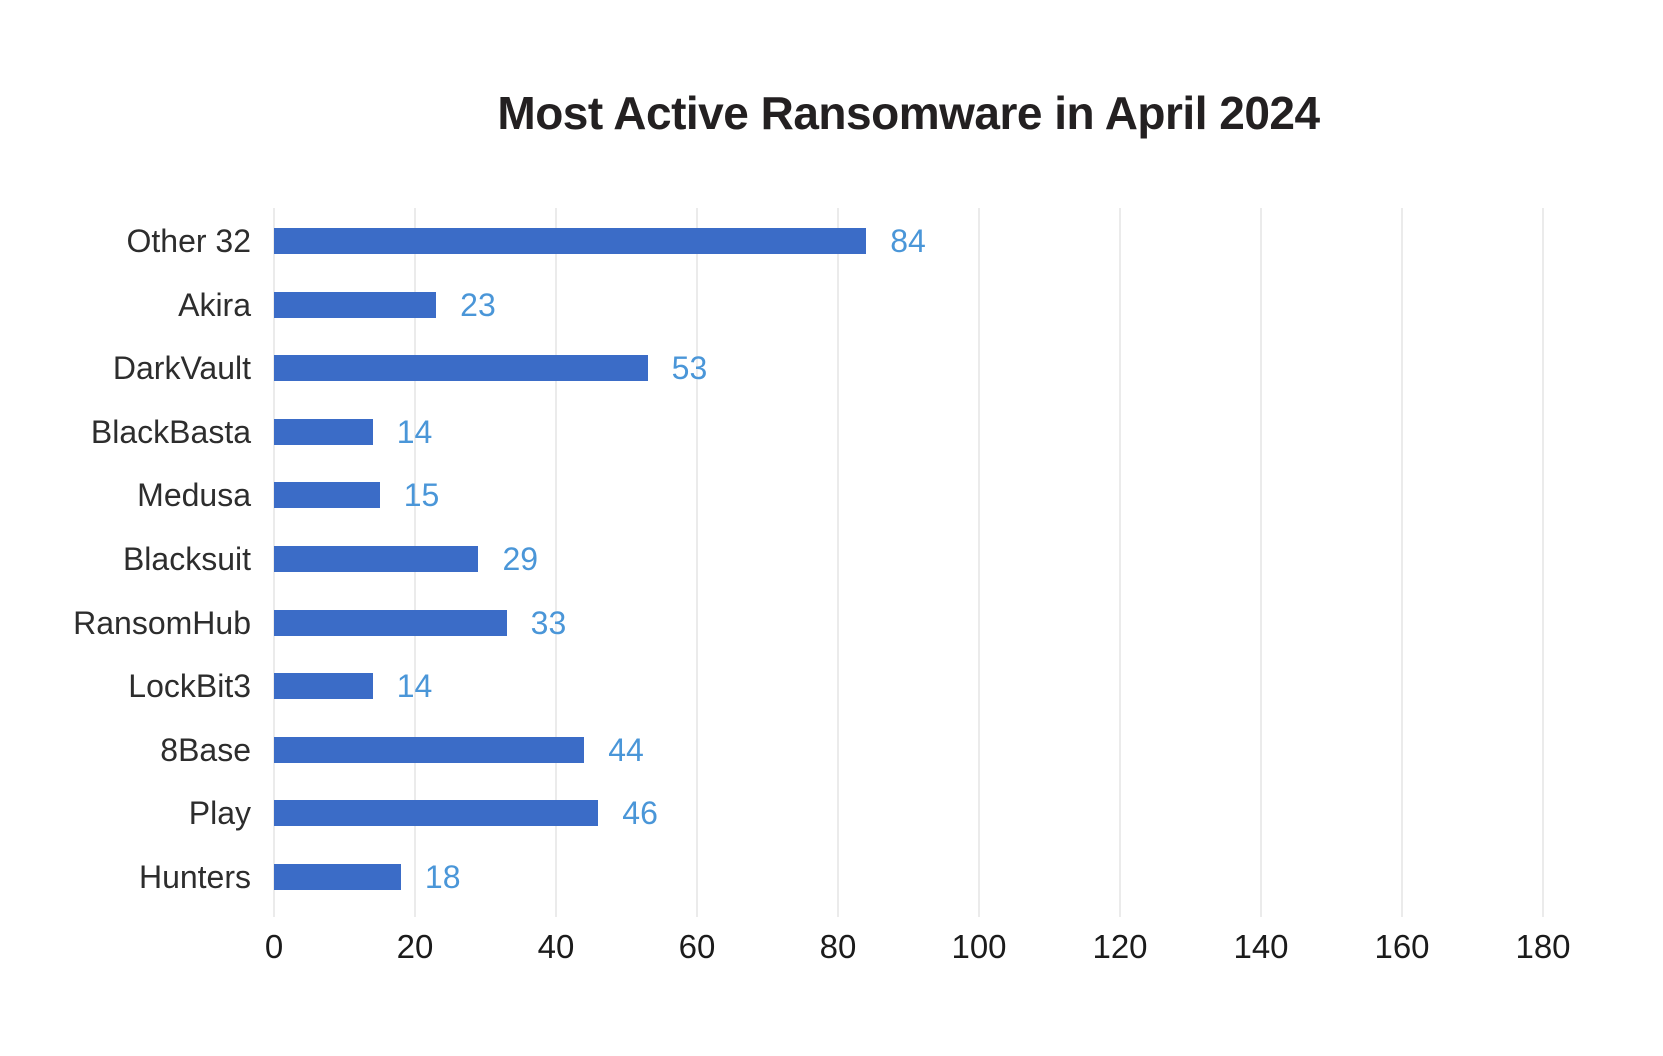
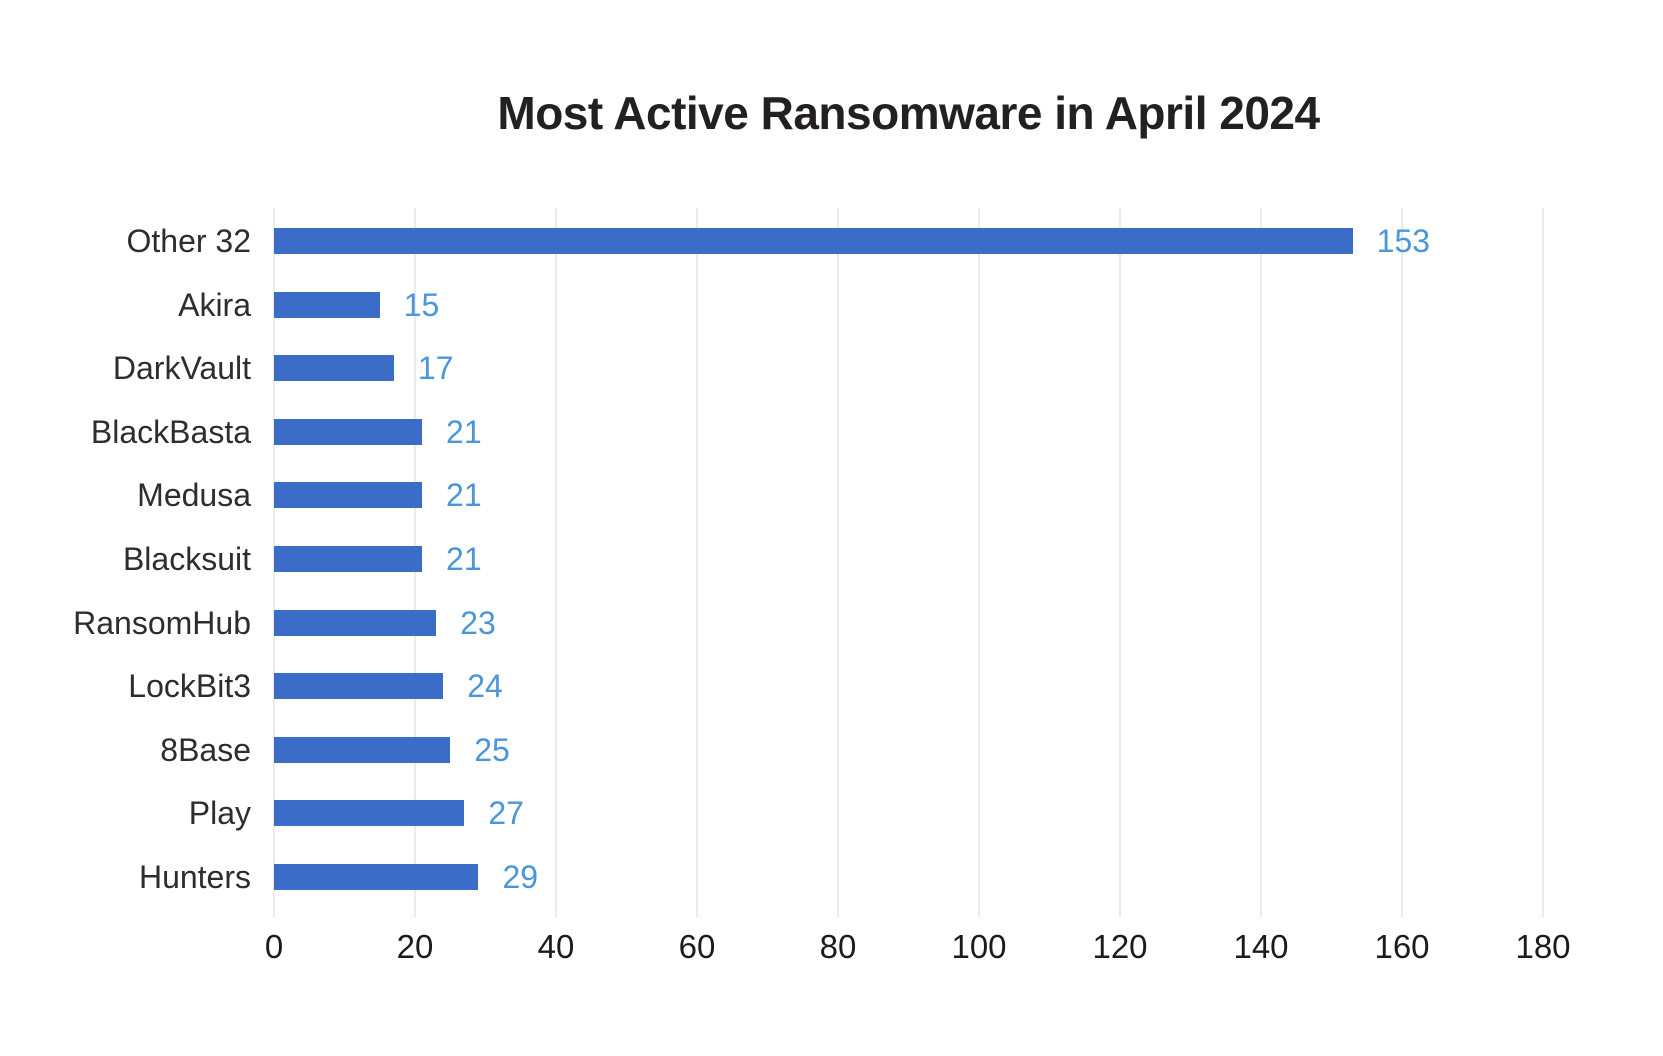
Other 32: 84 -> 153
Akira: 23 -> 15
DarkVault: 53 -> 17
BlackBasta: 14 -> 21
Medusa: 15 -> 21
Blacksuit: 29 -> 21
RansomHub: 33 -> 23
LockBit3: 14 -> 24
8Base: 44 -> 25
Play: 46 -> 27
Hunters: 18 -> 29
